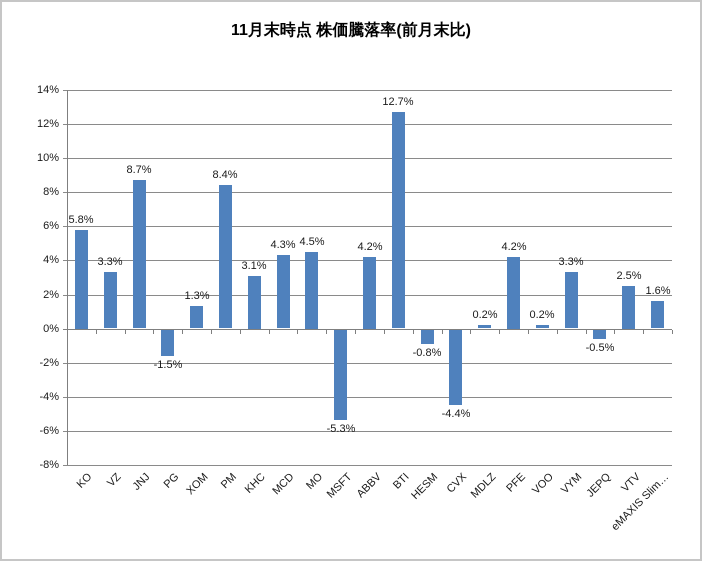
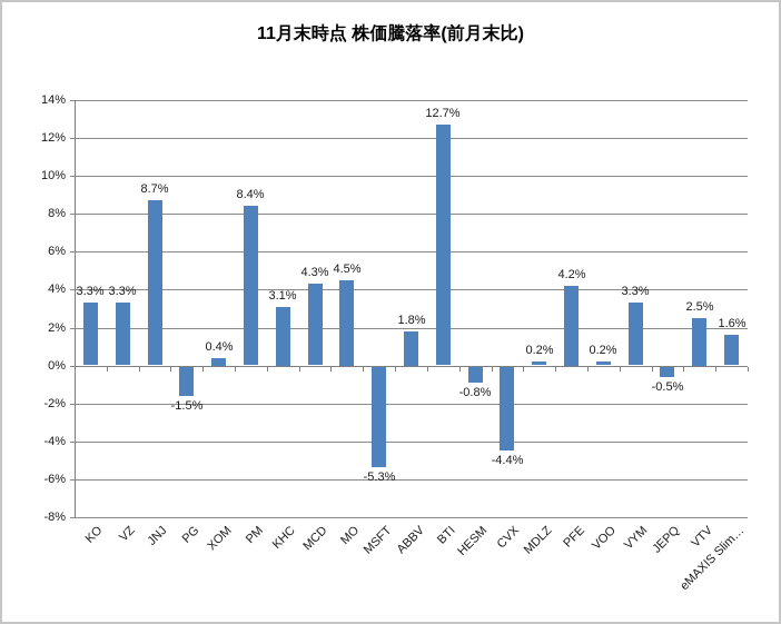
KO: 5.8% -> 3.3%
XOM: 1.3% -> 0.4%
ABBV: 4.2% -> 1.8%
